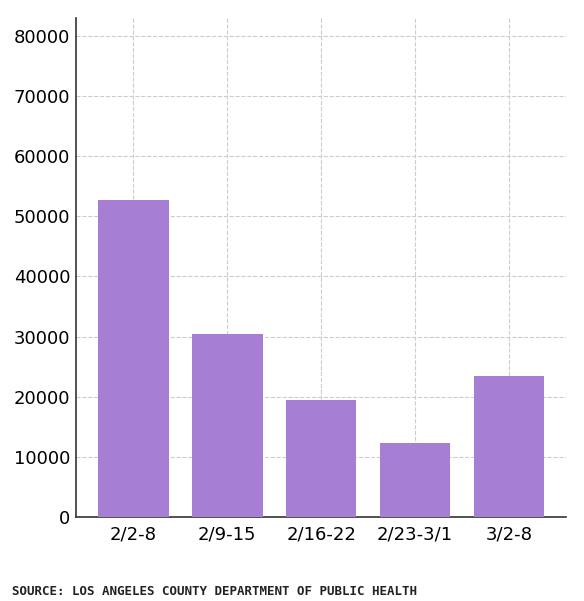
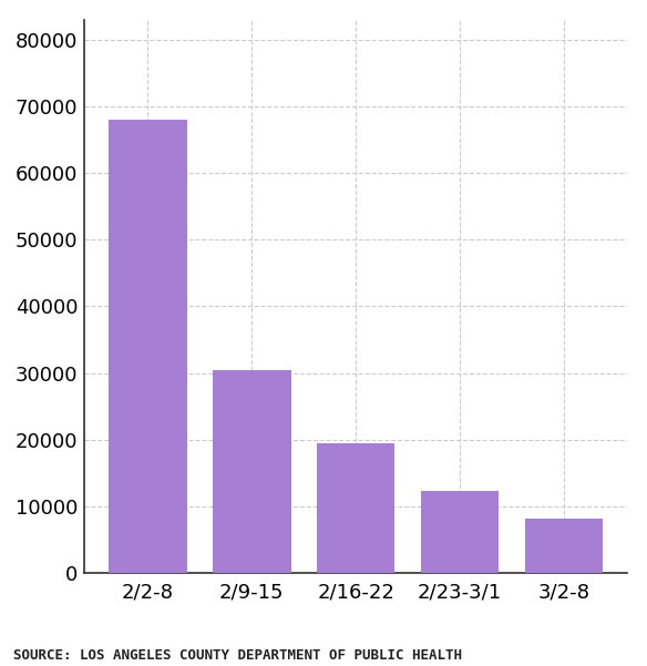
2/2-8: 52800 -> 68000
3/2-8: 23400 -> 8200
